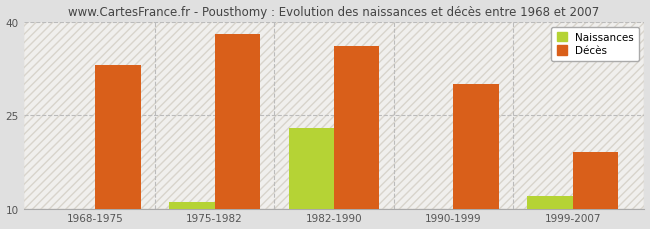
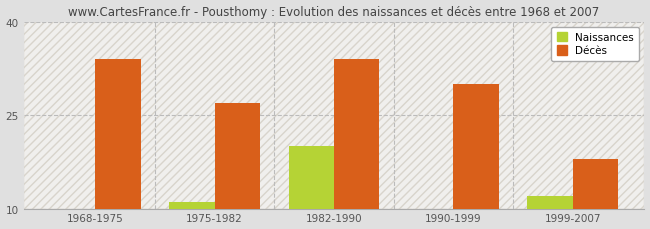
Décès/1968-1975: 33 -> 34
Décès/1975-1982: 38 -> 27
Naissances/1982-1990: 23 -> 20
Décès/1982-1990: 36 -> 34
Décès/1999-2007: 19 -> 18
